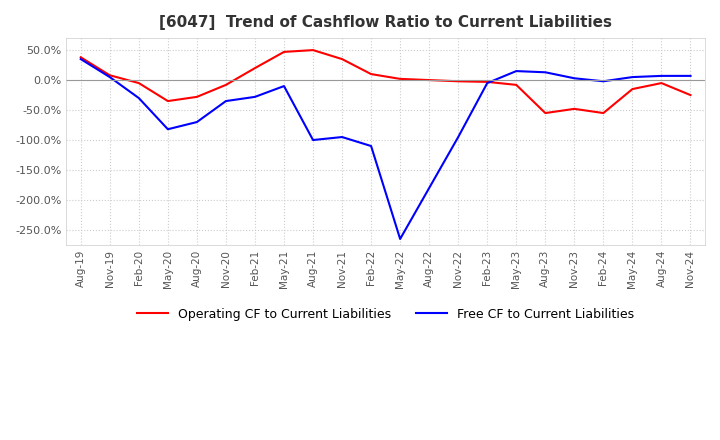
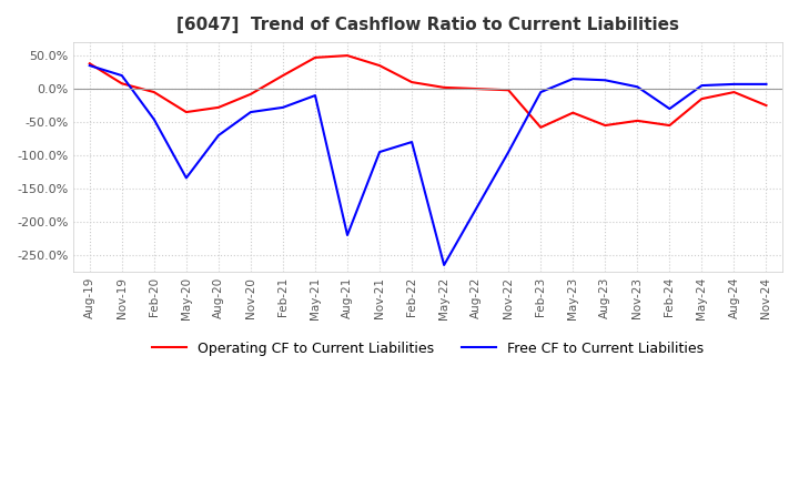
Free CF to Current Liabilities/Nov-19: 5% -> 20%
Free CF to Current Liabilities/Feb-20: -30% -> -46%
Free CF to Current Liabilities/May-20: -82% -> -134%
Free CF to Current Liabilities/Aug-21: -100% -> -220%
Free CF to Current Liabilities/Feb-22: -110% -> -80%
Operating CF to Current Liabilities/Feb-23: -3% -> -58%
Operating CF to Current Liabilities/May-23: -8% -> -36%
Free CF to Current Liabilities/Feb-24: -2% -> -30%
